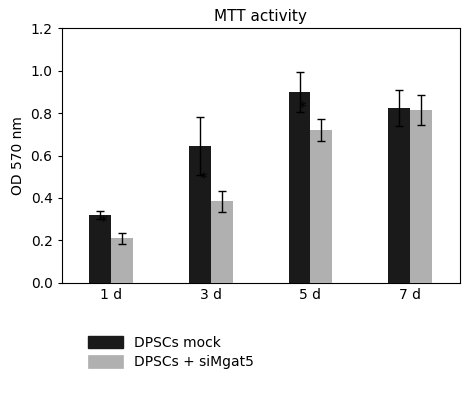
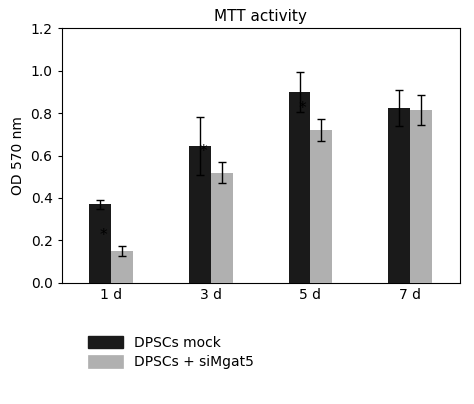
DPSCs mock/1 d: 0.320 -> 0.370
DPSCs + siMgat5/1 d: 0.210 -> 0.150
DPSCs + siMgat5/3 d: 0.385 -> 0.520
